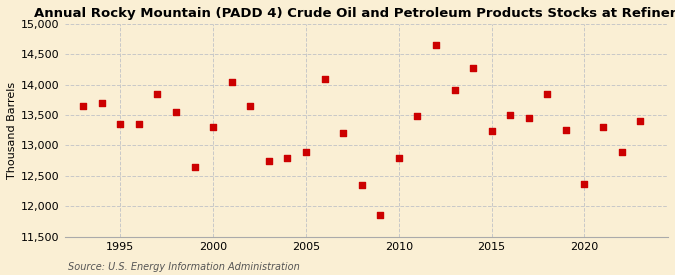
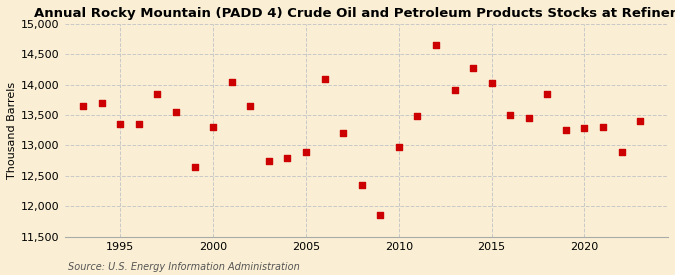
2010: 12,800 -> 12,980
2015: 13,240 -> 14,020
2020: 12,360 -> 13,280
